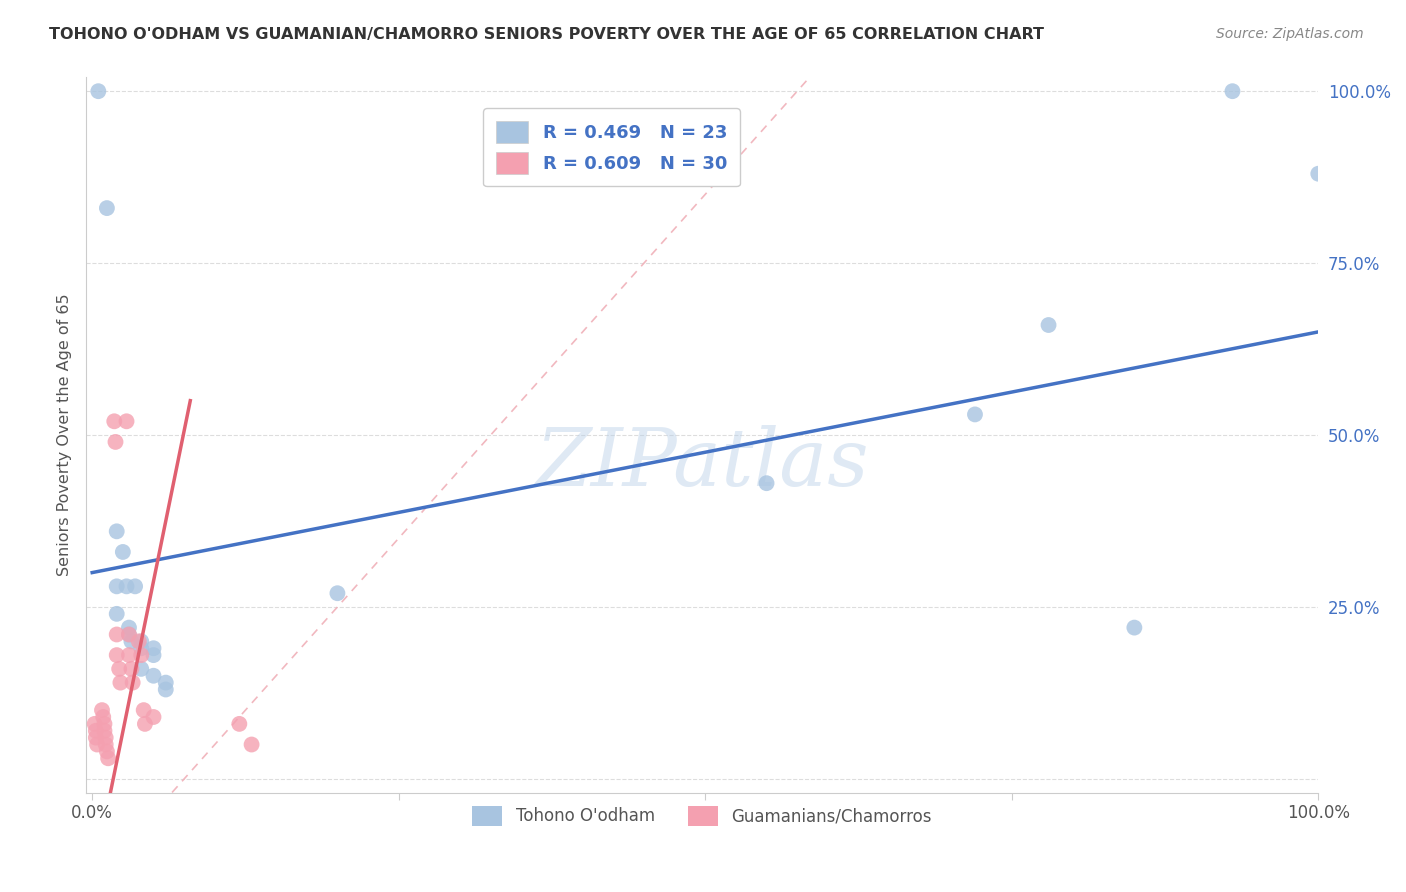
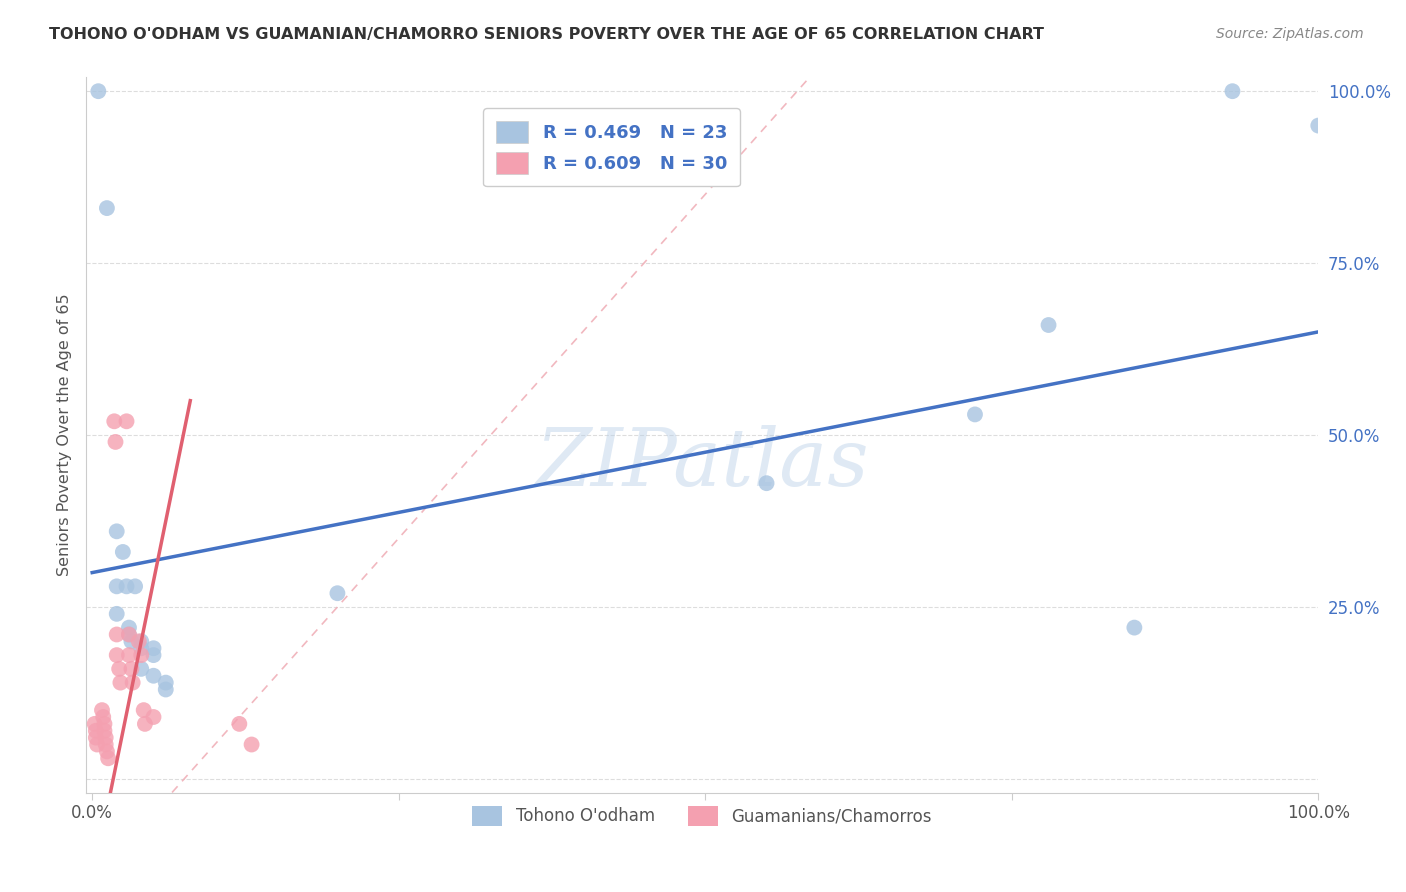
Tohono O'odham/100.0%: 88% -> 95%
